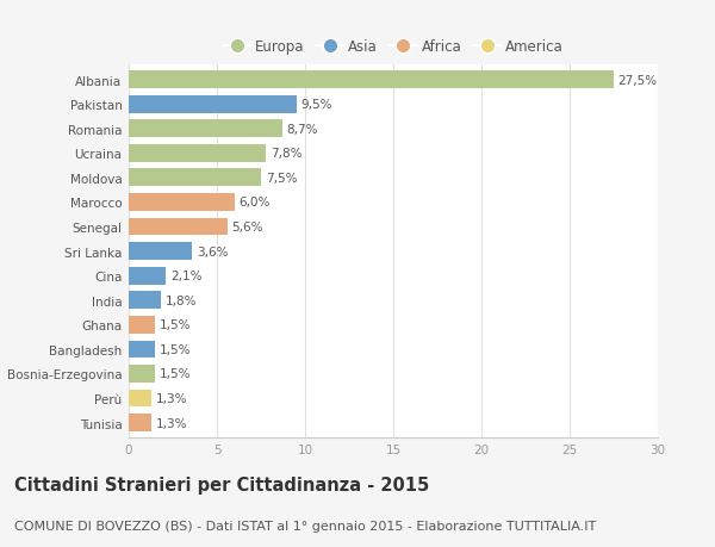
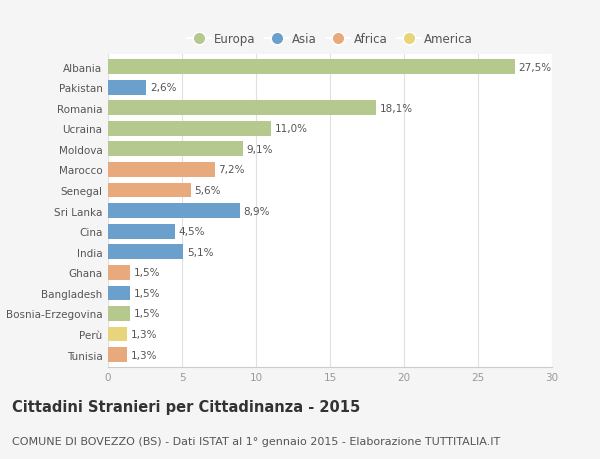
Pakistan: 9,5% -> 2,6%
Romania: 8,7% -> 18,1%
Ucraina: 7,8% -> 11,0%
Moldova: 7,5% -> 9,1%
Marocco: 6,0% -> 7,2%
Sri Lanka: 3,6% -> 8,9%
Cina: 2,1% -> 4,5%
India: 1,8% -> 5,1%
